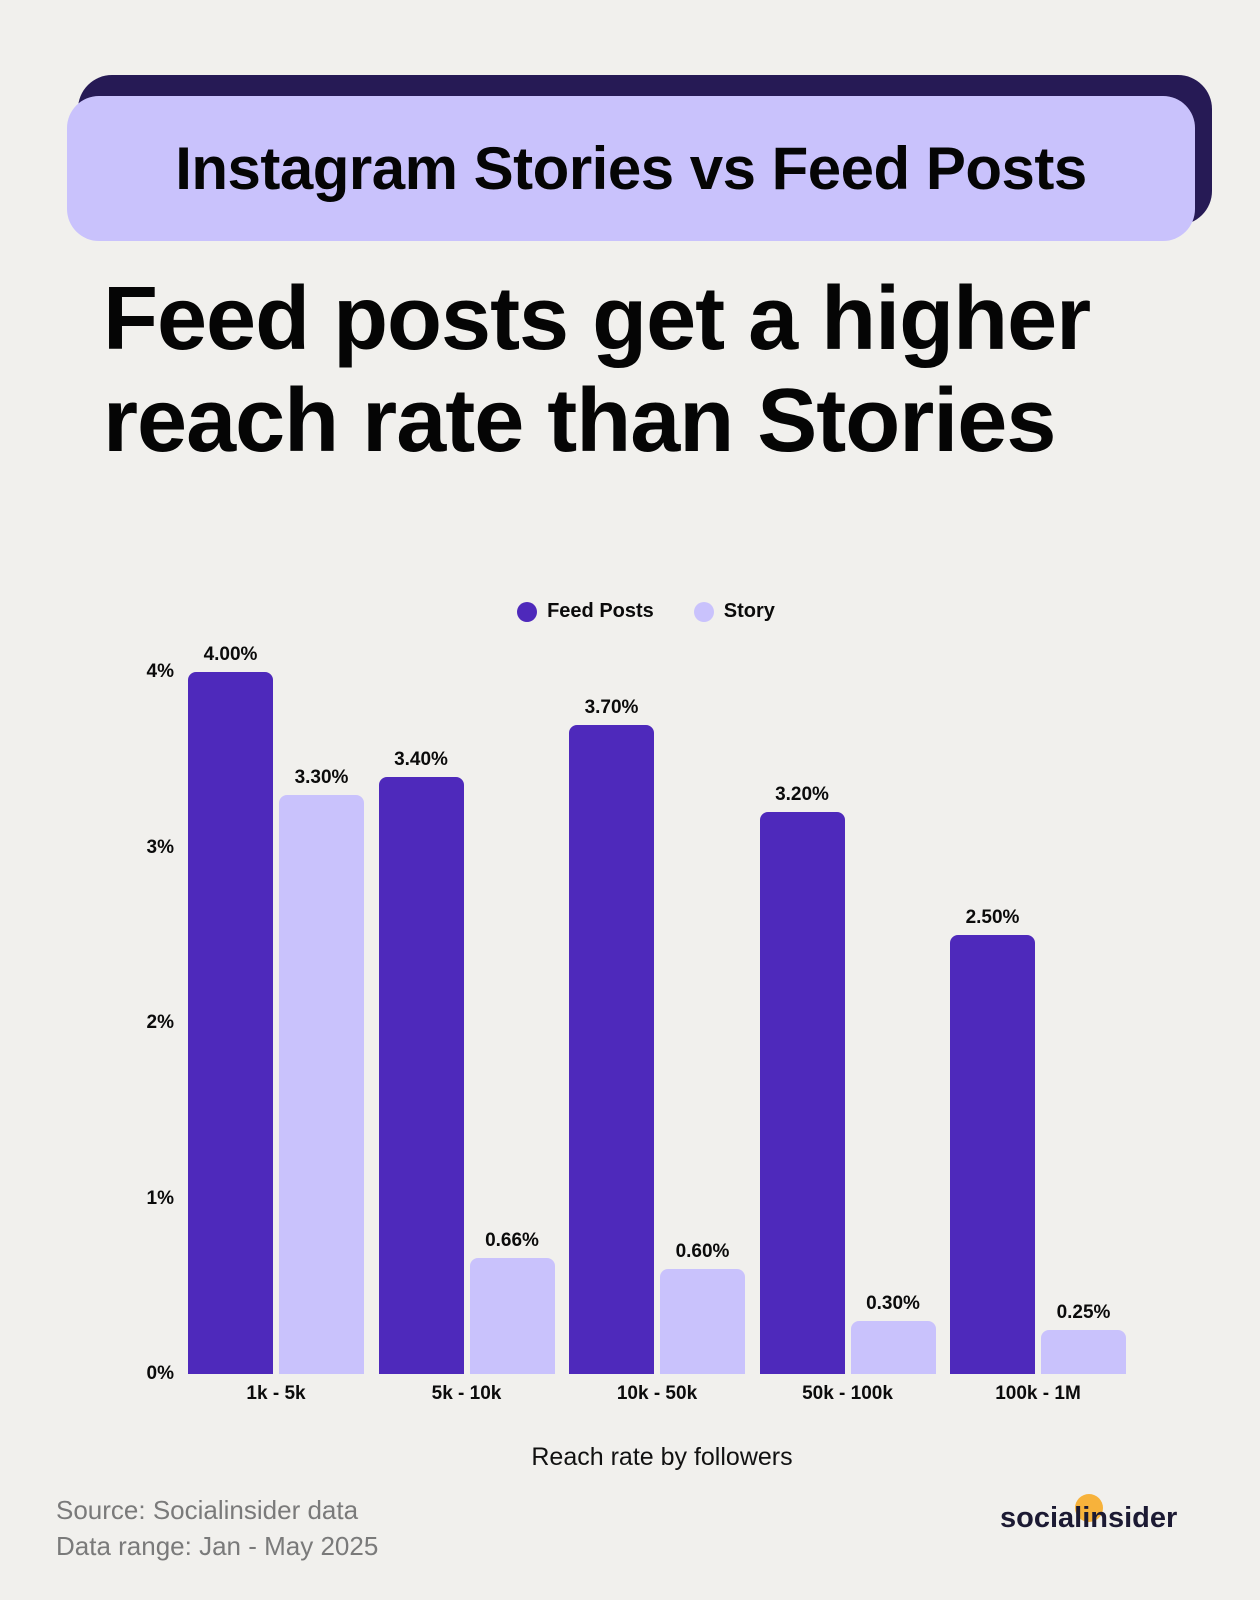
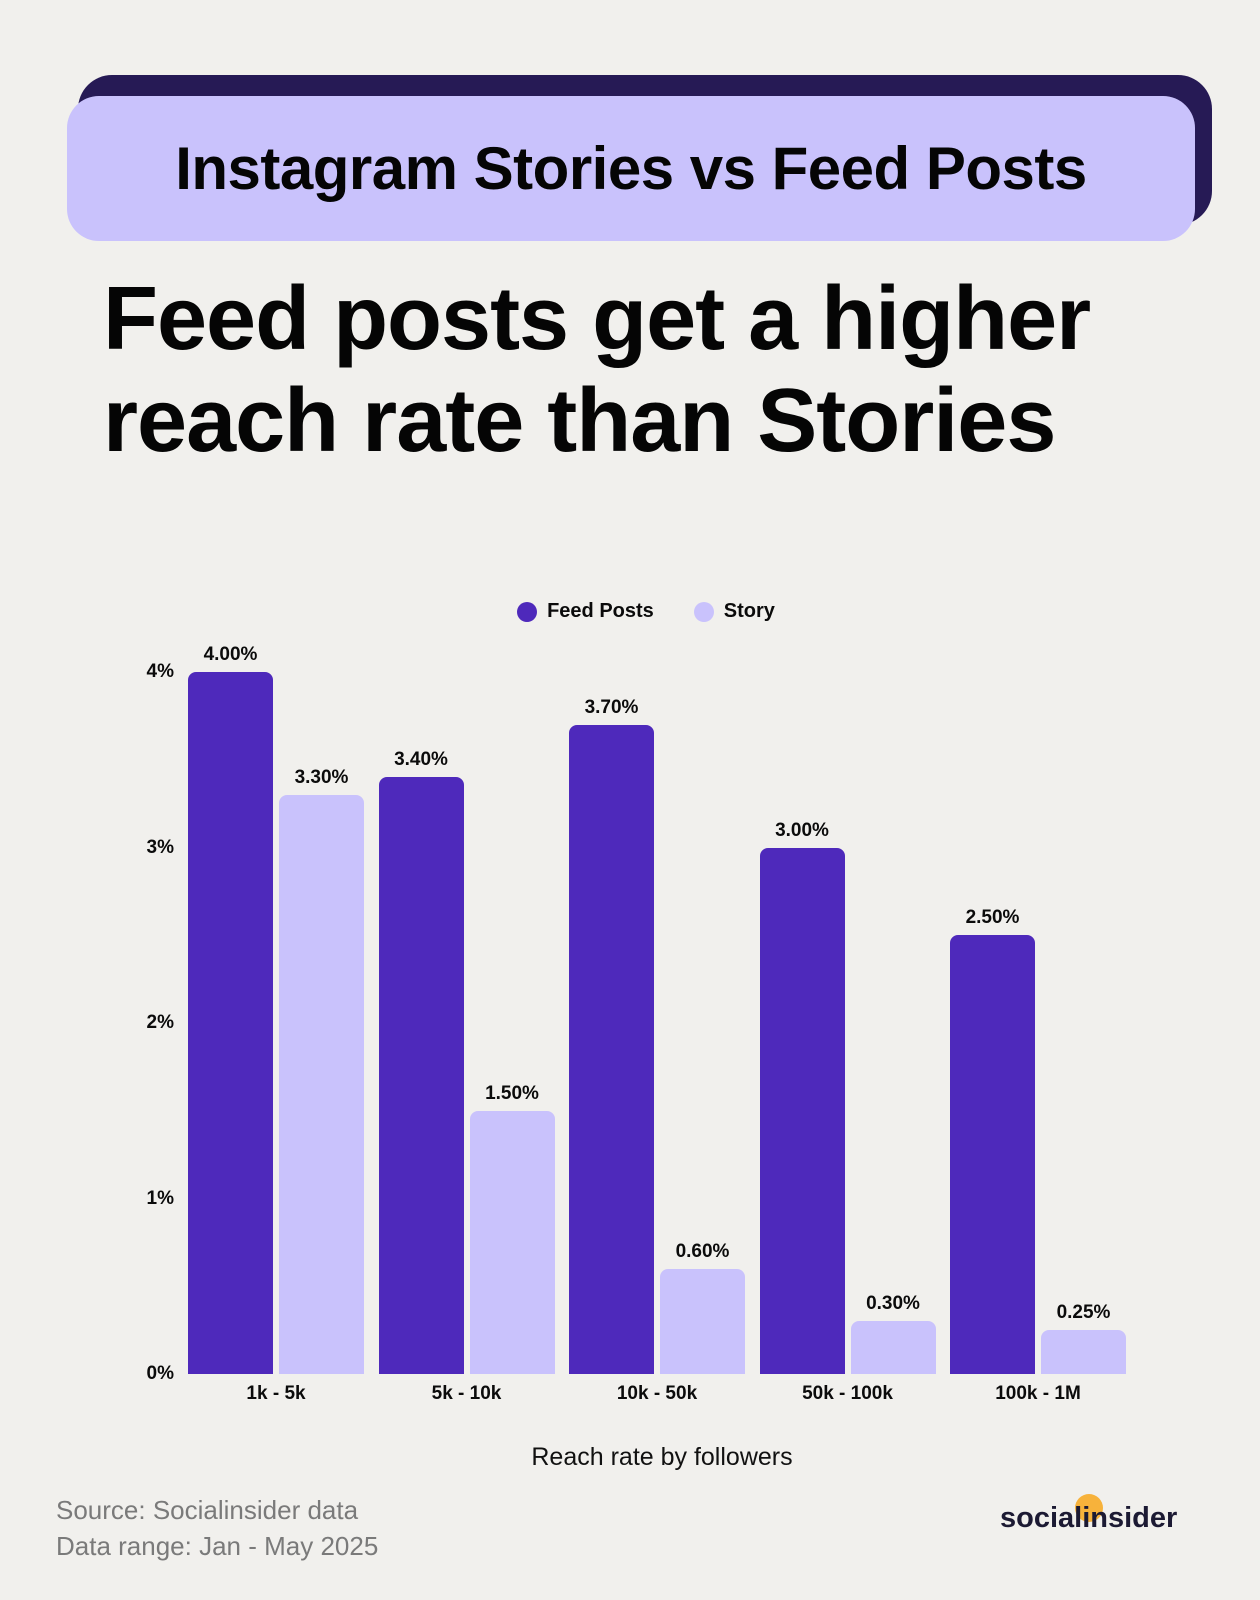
Story/5k - 10k: 0.66% -> 1.50%
Feed Posts/50k - 100k: 3.20% -> 3.00%
